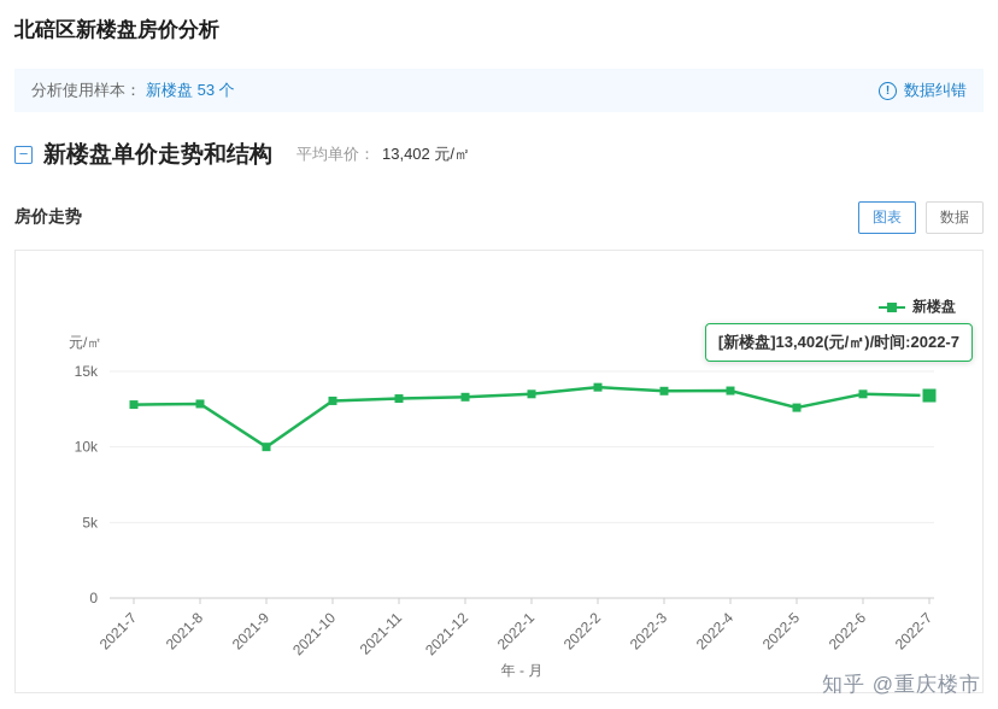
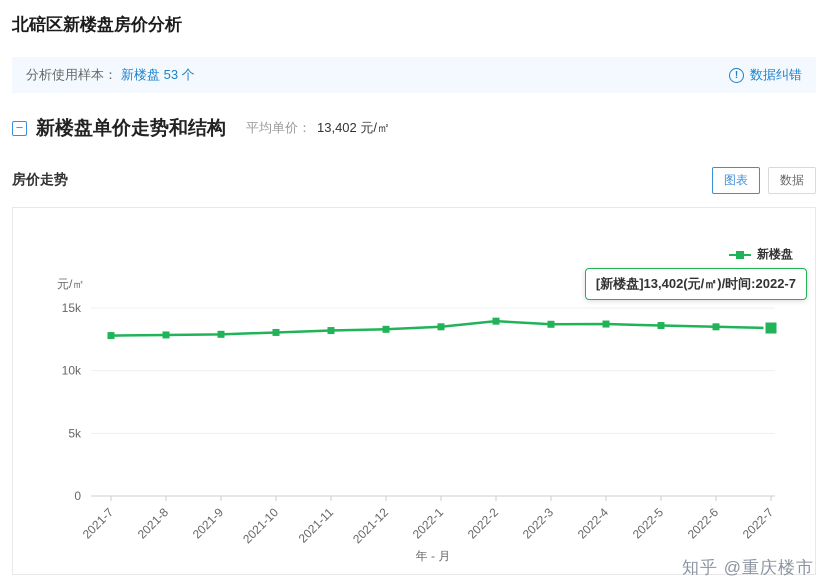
2021-9: 10.0k -> 12.9k
2022-5: 12.6k -> 13.6k
